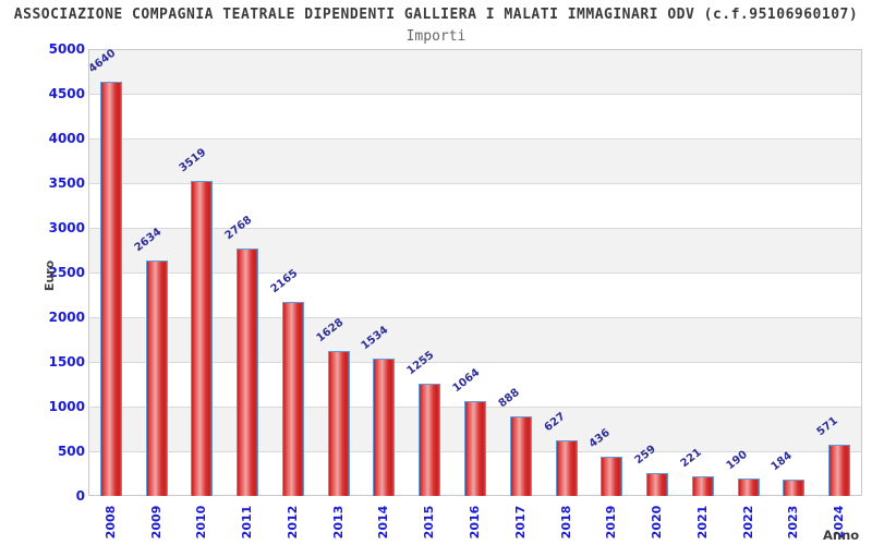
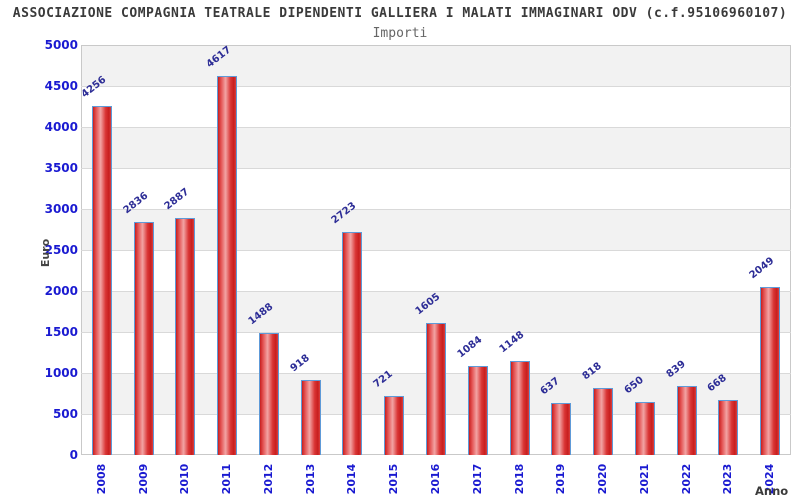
2008: 4640 -> 4256
2009: 2634 -> 2836
2010: 3519 -> 2887
2011: 2768 -> 4617
2012: 2165 -> 1488
2013: 1628 -> 918
2014: 1534 -> 2723
2015: 1255 -> 721
2016: 1064 -> 1605
2017: 888 -> 1084
2018: 627 -> 1148
2019: 436 -> 637
2020: 259 -> 818
2021: 221 -> 650
2022: 190 -> 839
2023: 184 -> 668
2024: 571 -> 2049
